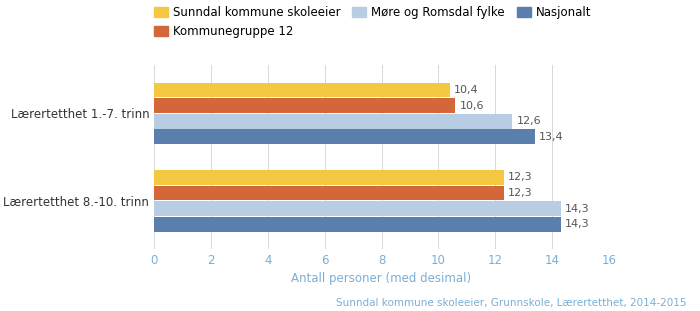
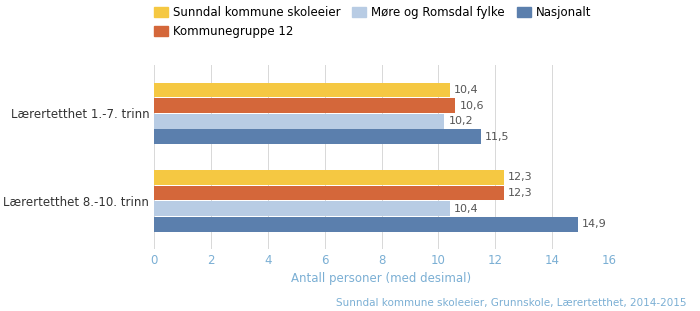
Møre og Romsdal fylke/Lærertetthet 1.-7. trinn: 12,6 -> 10,2
Nasjonalt/Lærertetthet 1.-7. trinn: 13,4 -> 11,5
Møre og Romsdal fylke/Lærertetthet 8.-10. trinn: 14,3 -> 10,4
Nasjonalt/Lærertetthet 8.-10. trinn: 14,3 -> 14,9
